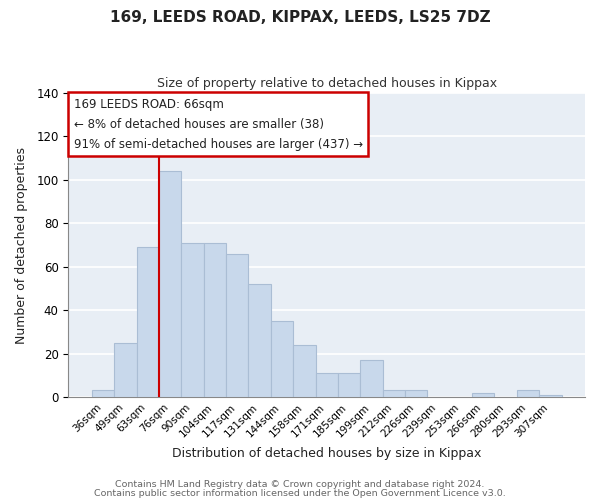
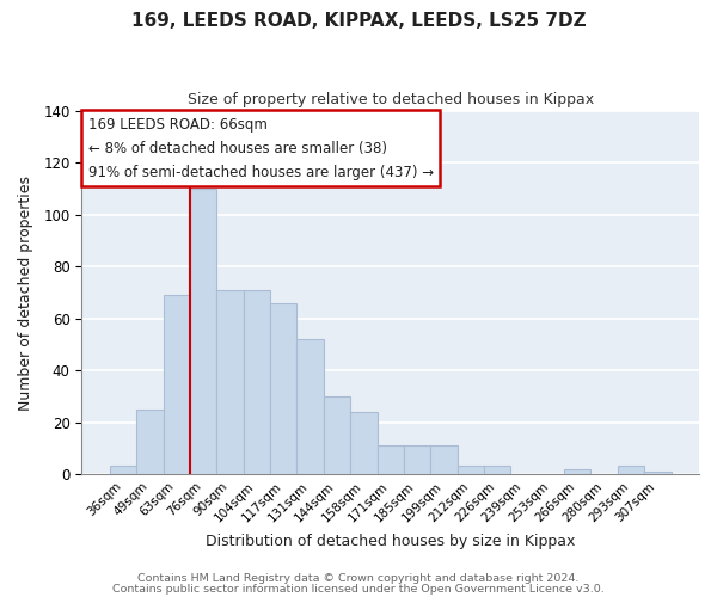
76sqm: 104 -> 110
144sqm: 35 -> 30
199sqm: 17 -> 11
